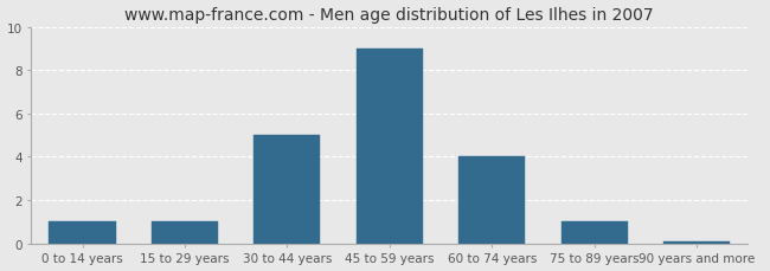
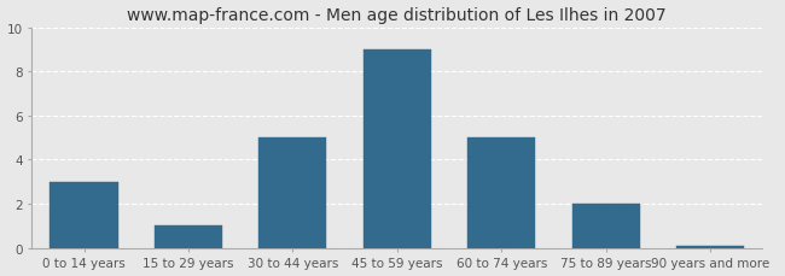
0 to 14 years: 1.0 -> 3.0
60 to 74 years: 4.0 -> 5.0
75 to 89 years: 1.0 -> 2.0
